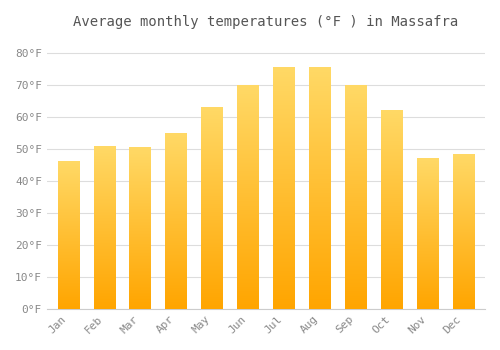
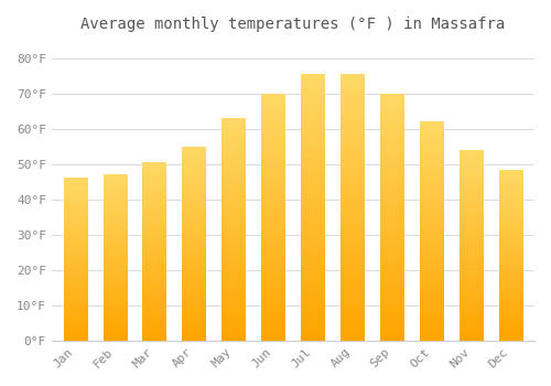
Feb: 51.0°F -> 47.0°F
Nov: 47.0°F -> 54.0°F
